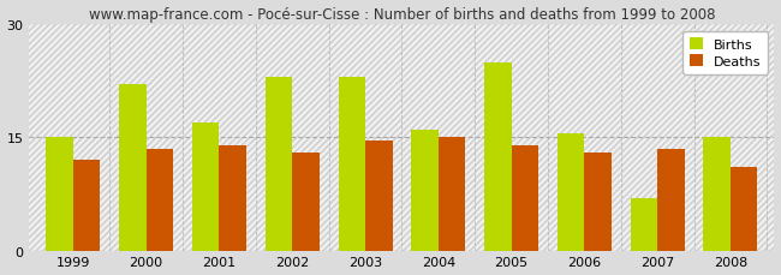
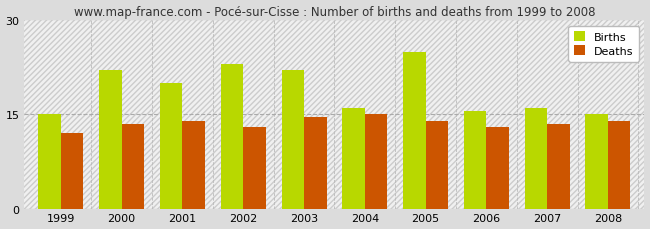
Births/2001: 17.0 -> 20.0
Births/2003: 23.0 -> 22.0
Births/2007: 7.0 -> 16.0
Deaths/2008: 11.0 -> 14.0
